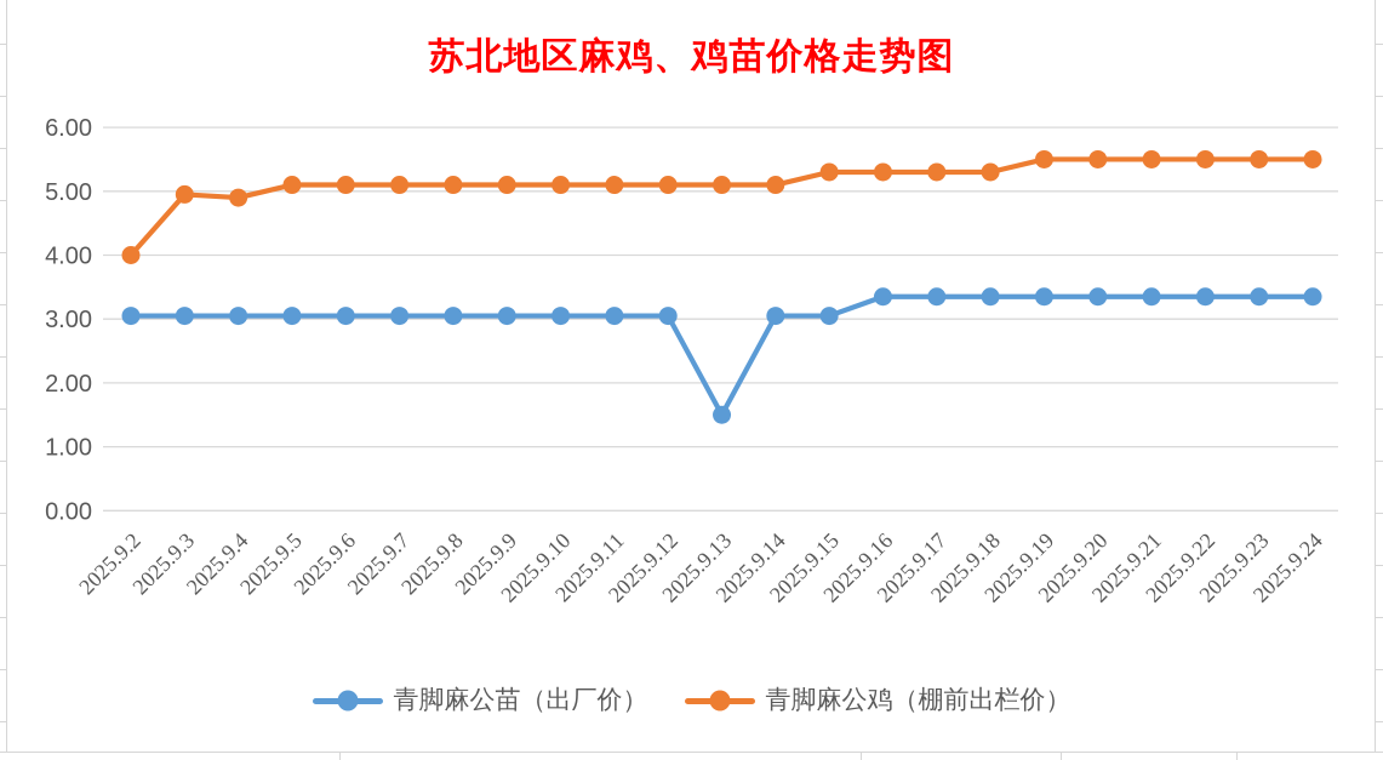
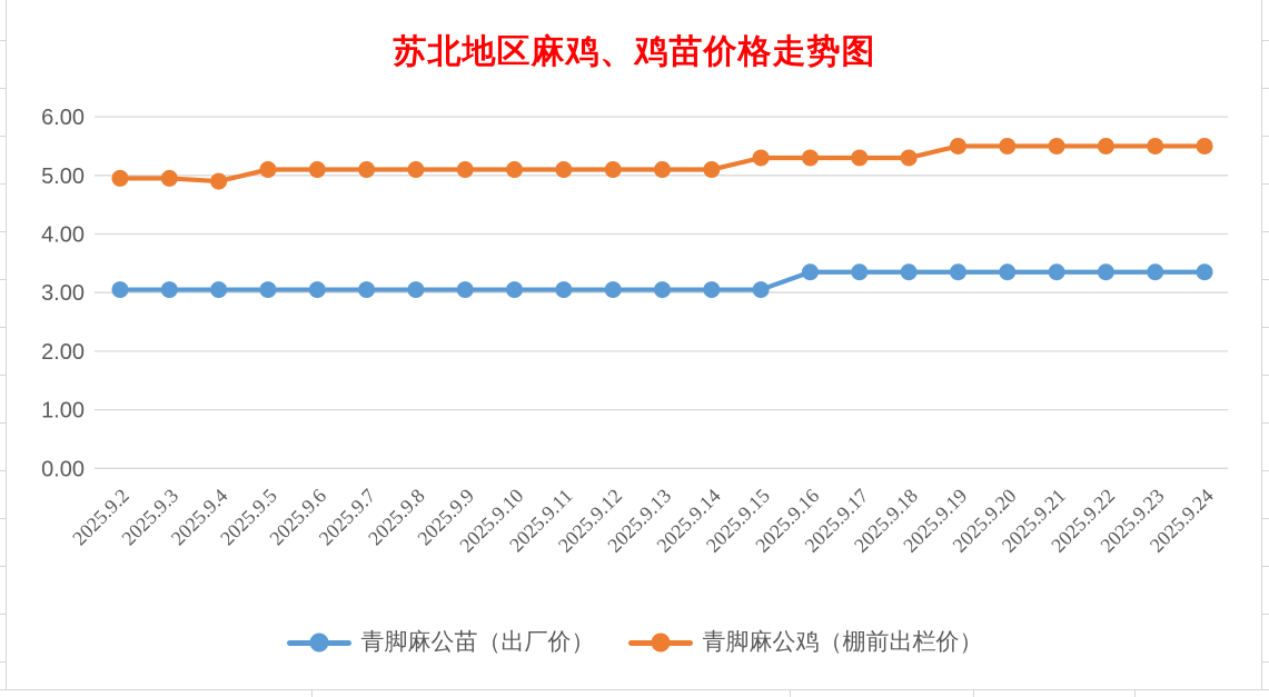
青脚麻公鸡（棚前出栏价）/2025.9.2: 4.0 -> 5.0
青脚麻公苗（出厂价）/2025.9.13: 1.5 -> 3.0
